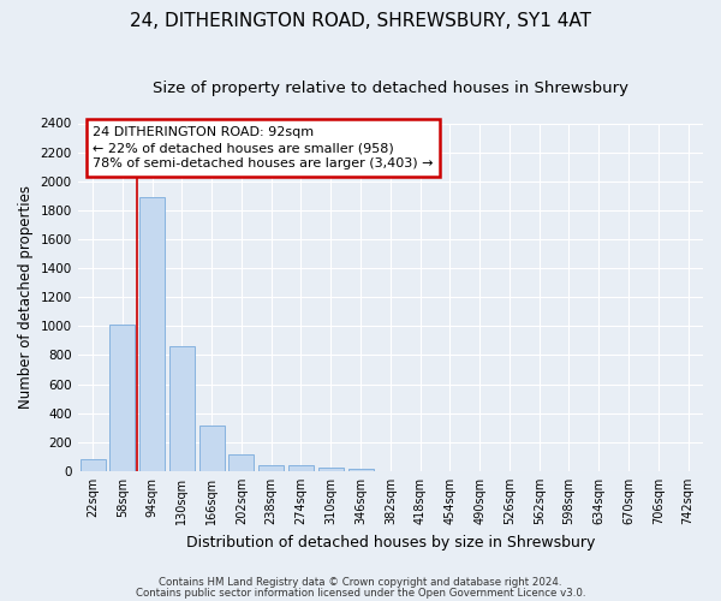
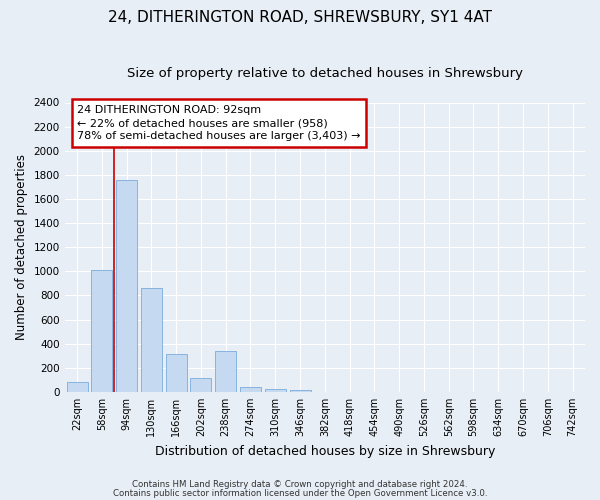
94sqm: 1890 -> 1760
238sqm: 40 -> 340
